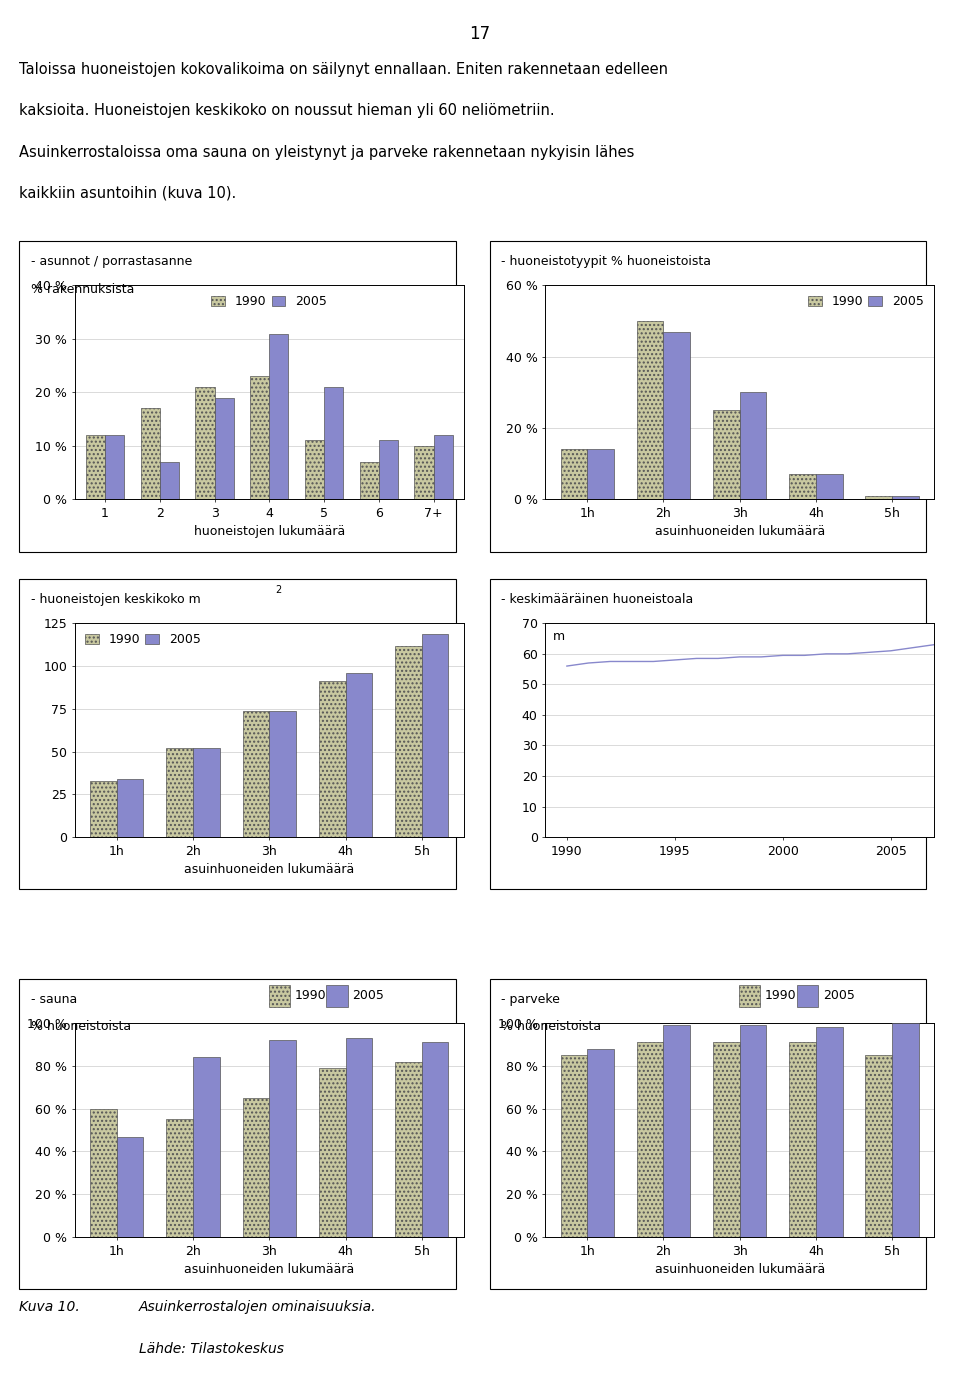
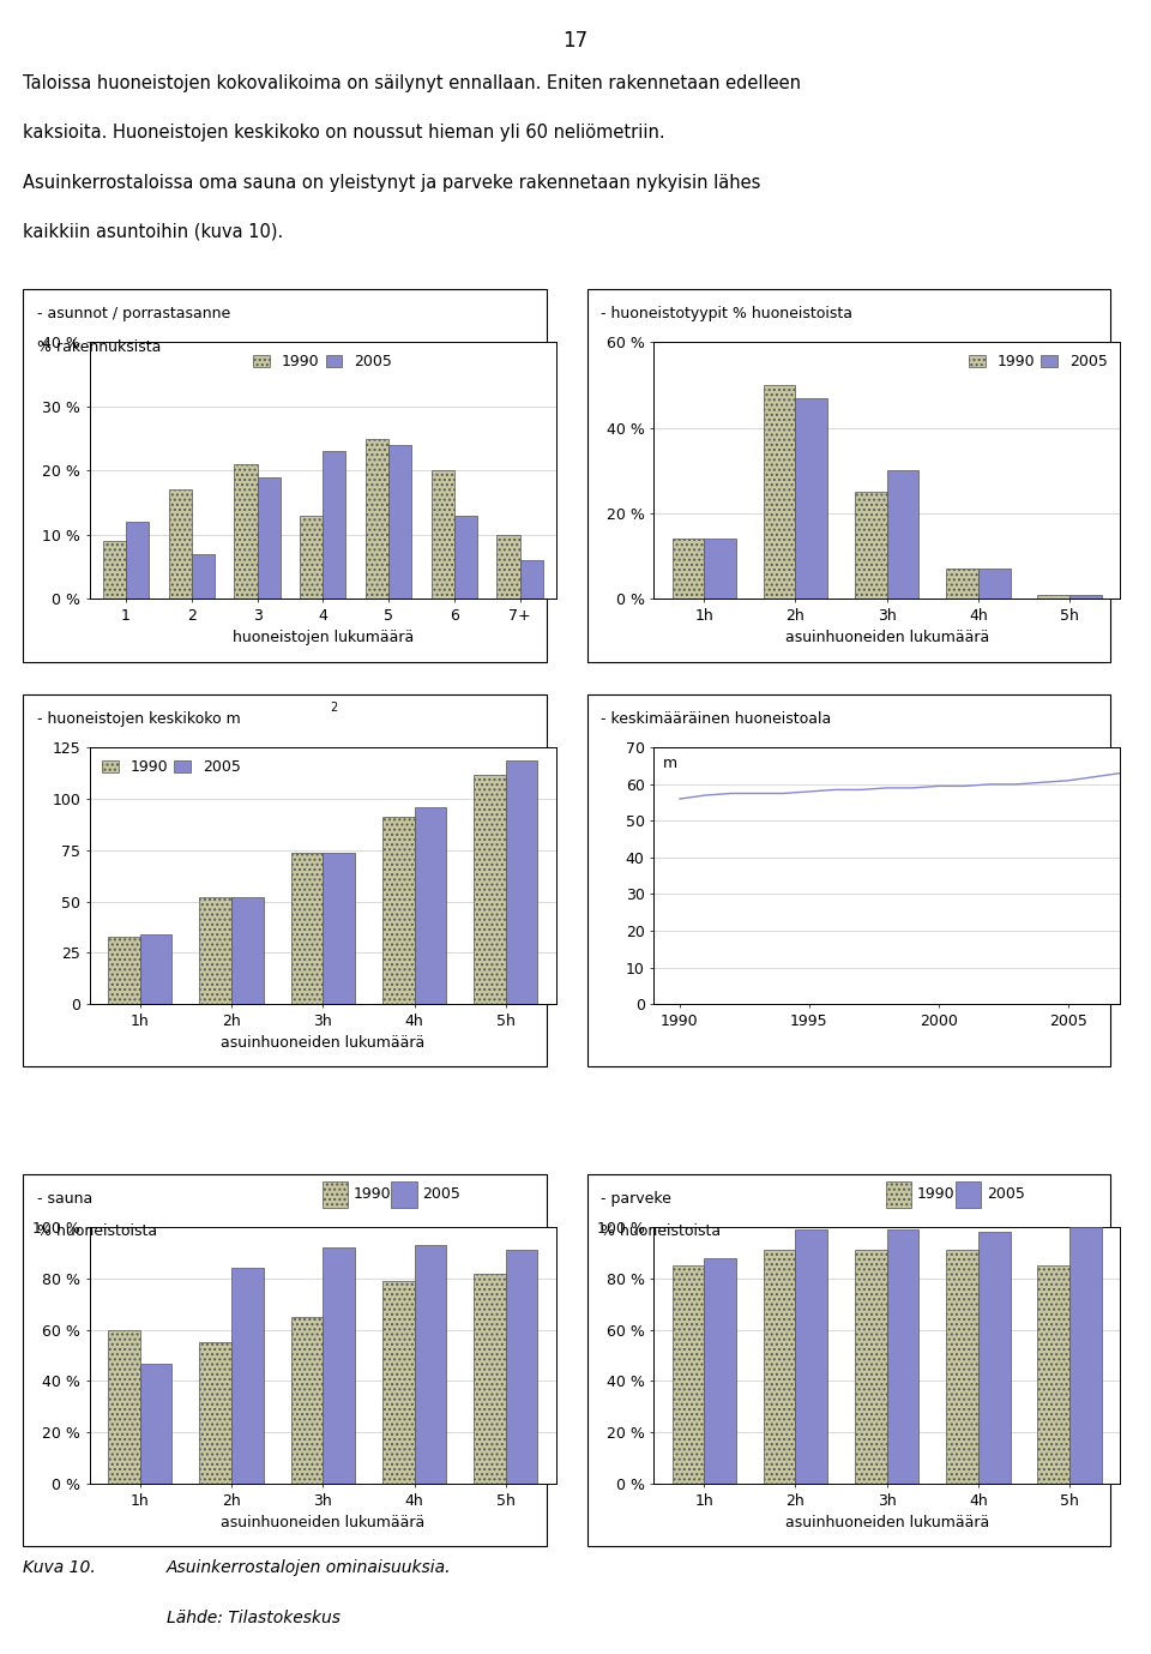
1990/1: 12 % -> 9 %
1990/4: 23 % -> 13 %
2005/4: 31 % -> 23 %
1990/5: 11 % -> 25 %
2005/5: 21 % -> 24 %
1990/6: 7 % -> 20 %
2005/6: 11 % -> 13 %
2005/7+: 12 % -> 6 %
